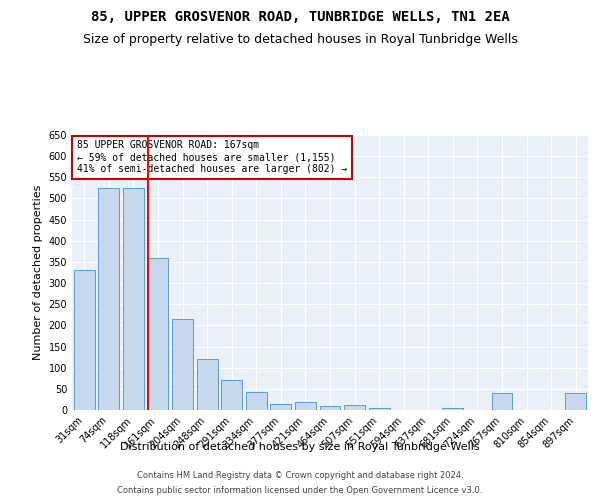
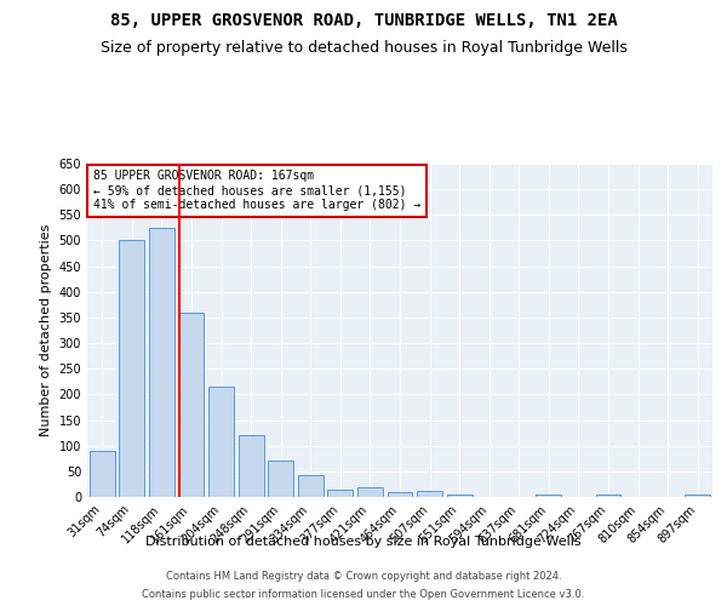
31sqm: 330 -> 90
74sqm: 525 -> 500
767sqm: 40 -> 5
897sqm: 40 -> 5
